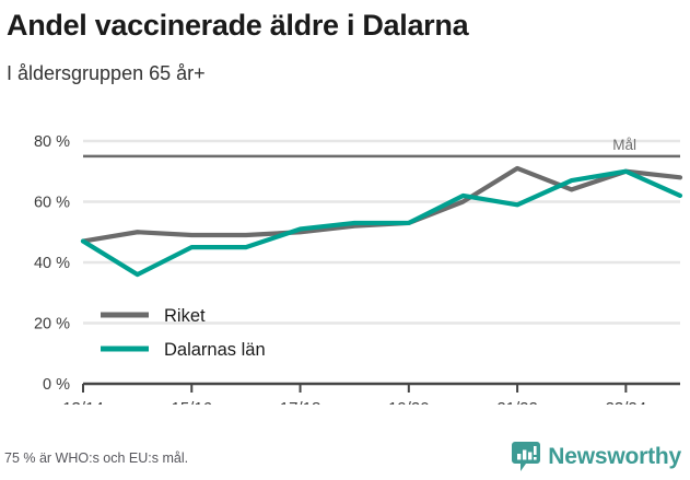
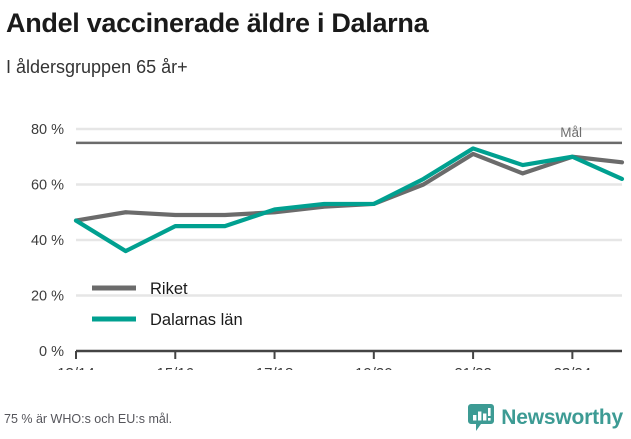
Dalarnas län/21/22: 59% -> 73%
